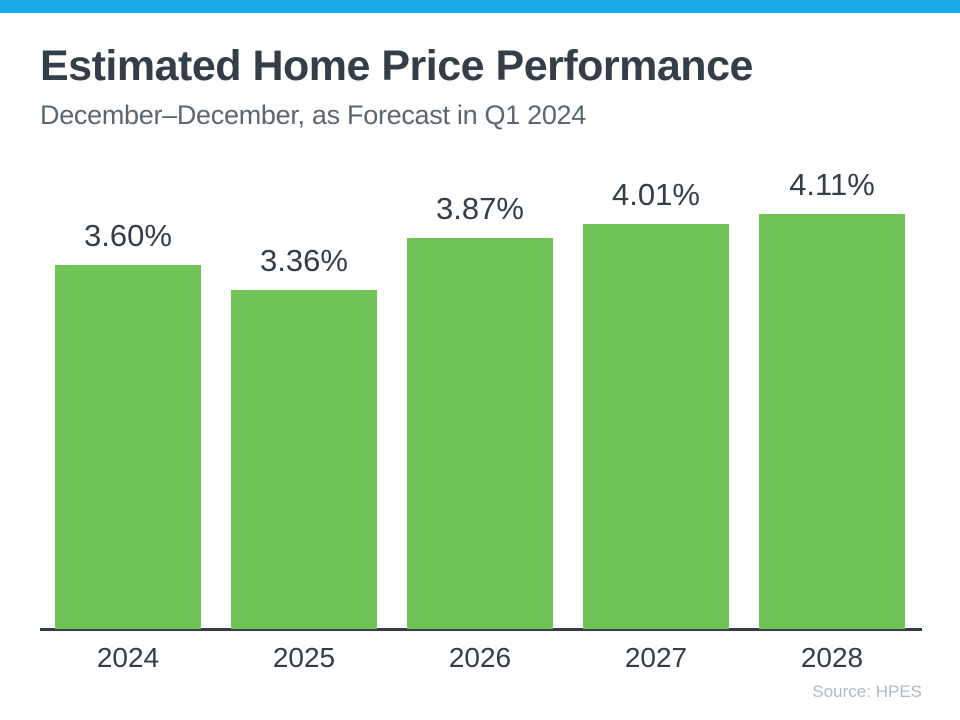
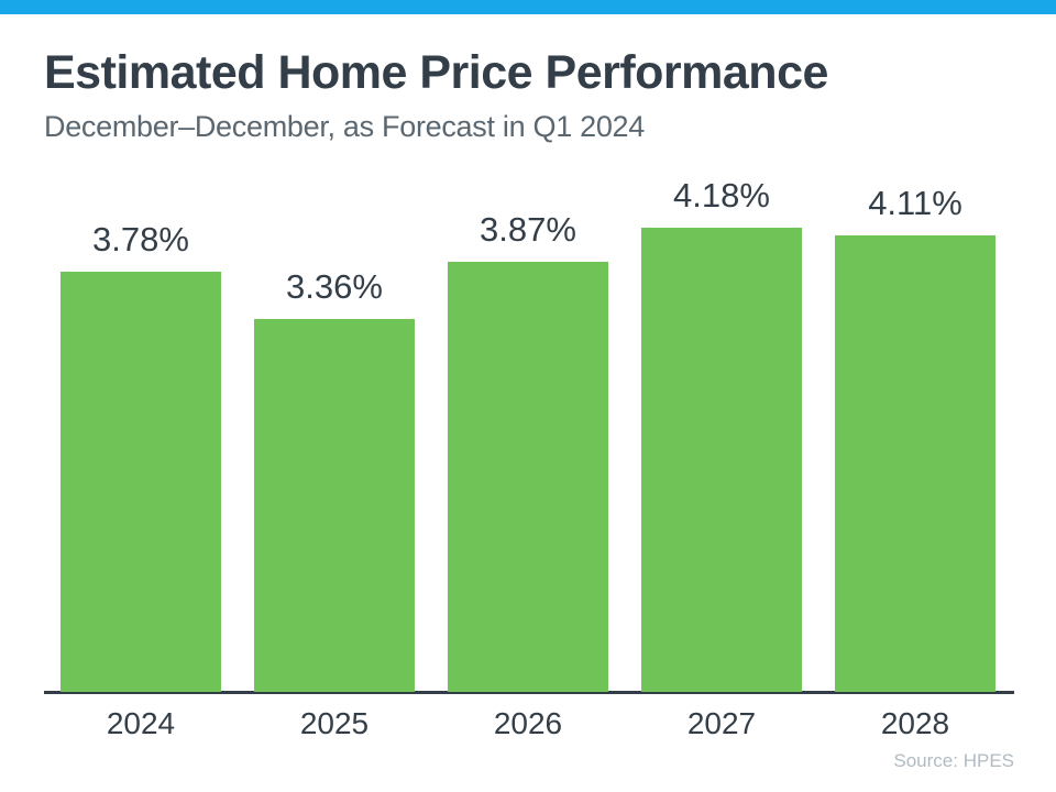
2024: 3.60% -> 3.78%
2027: 4.01% -> 4.18%
